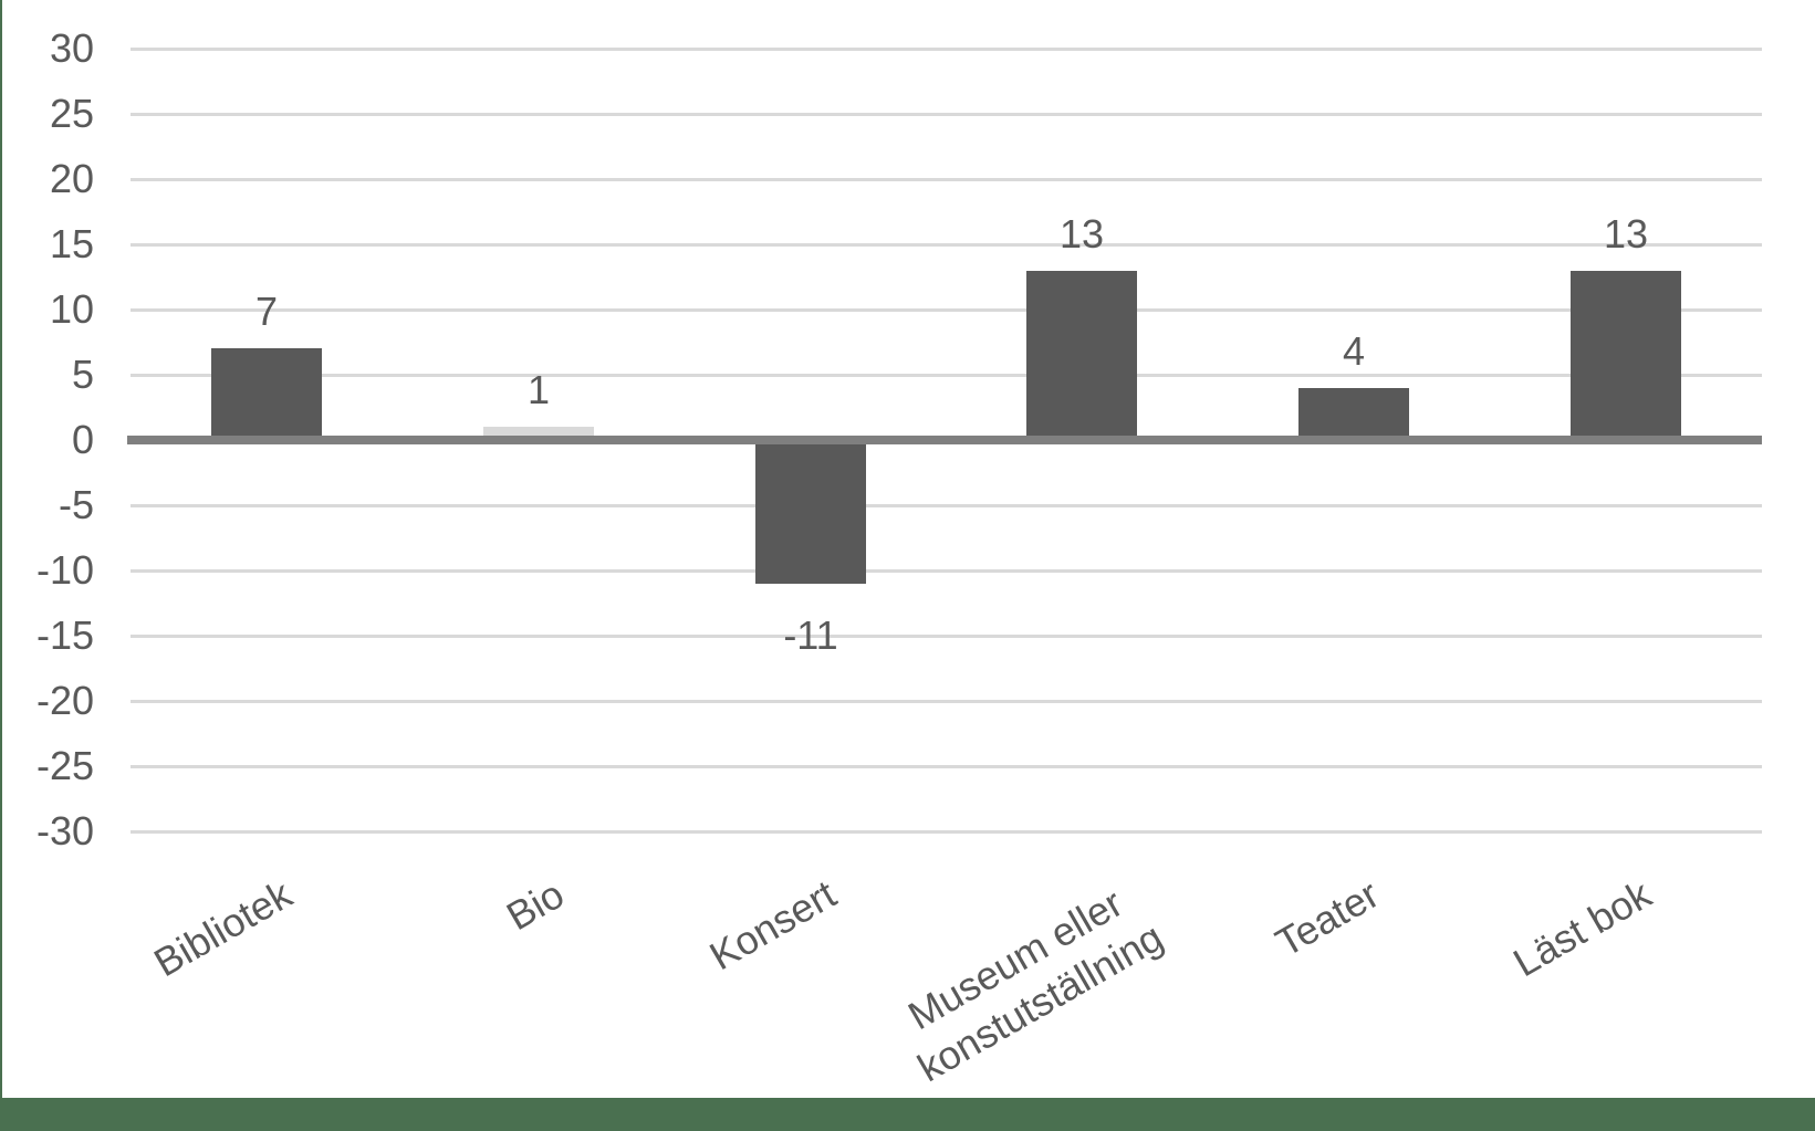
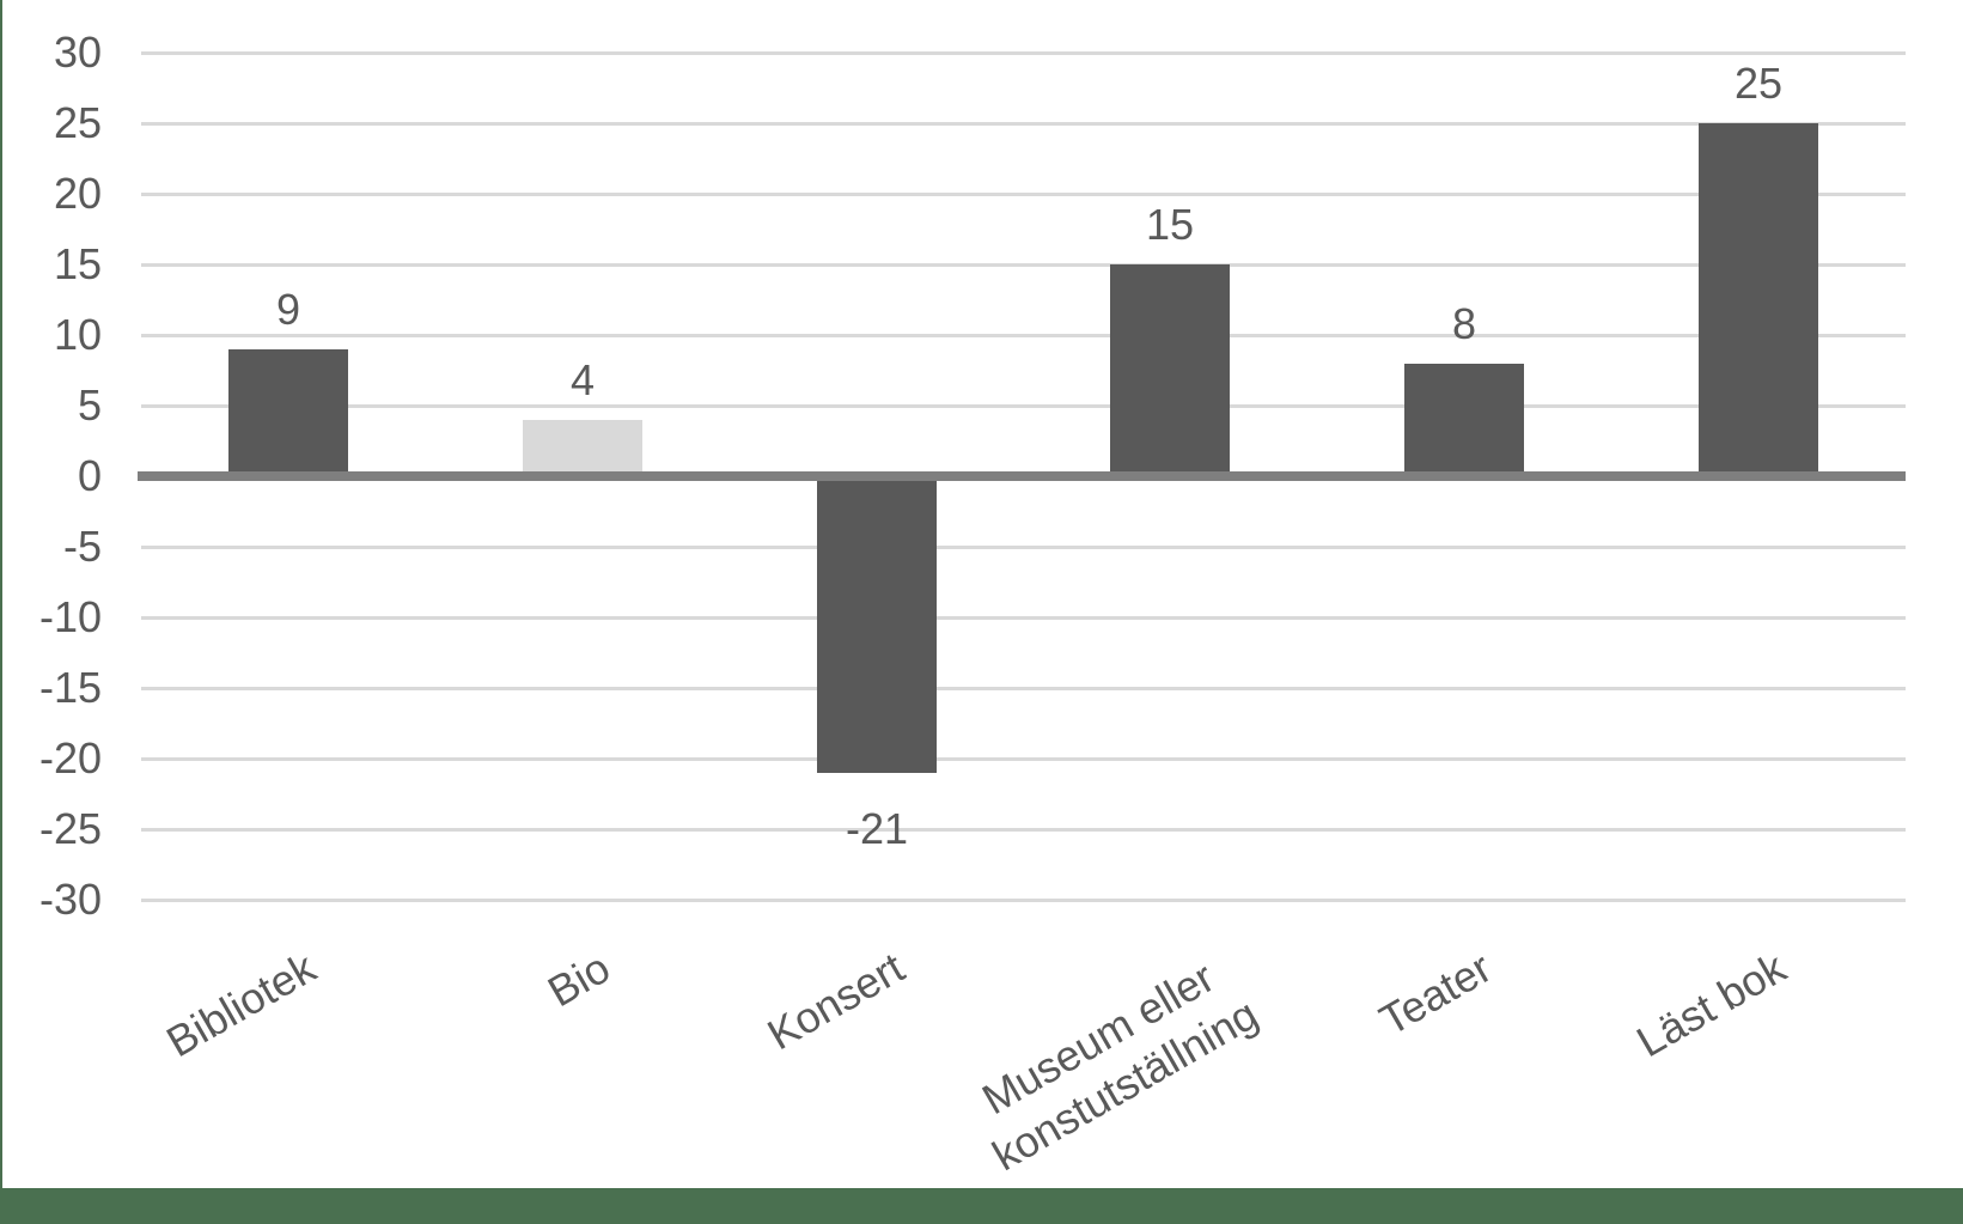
Bibliotek: 7 -> 9
Bio: 1 -> 4
Konsert: -11 -> -21
Museum eller konstutställning: 13 -> 15
Teater: 4 -> 8
Läst bok: 13 -> 25
